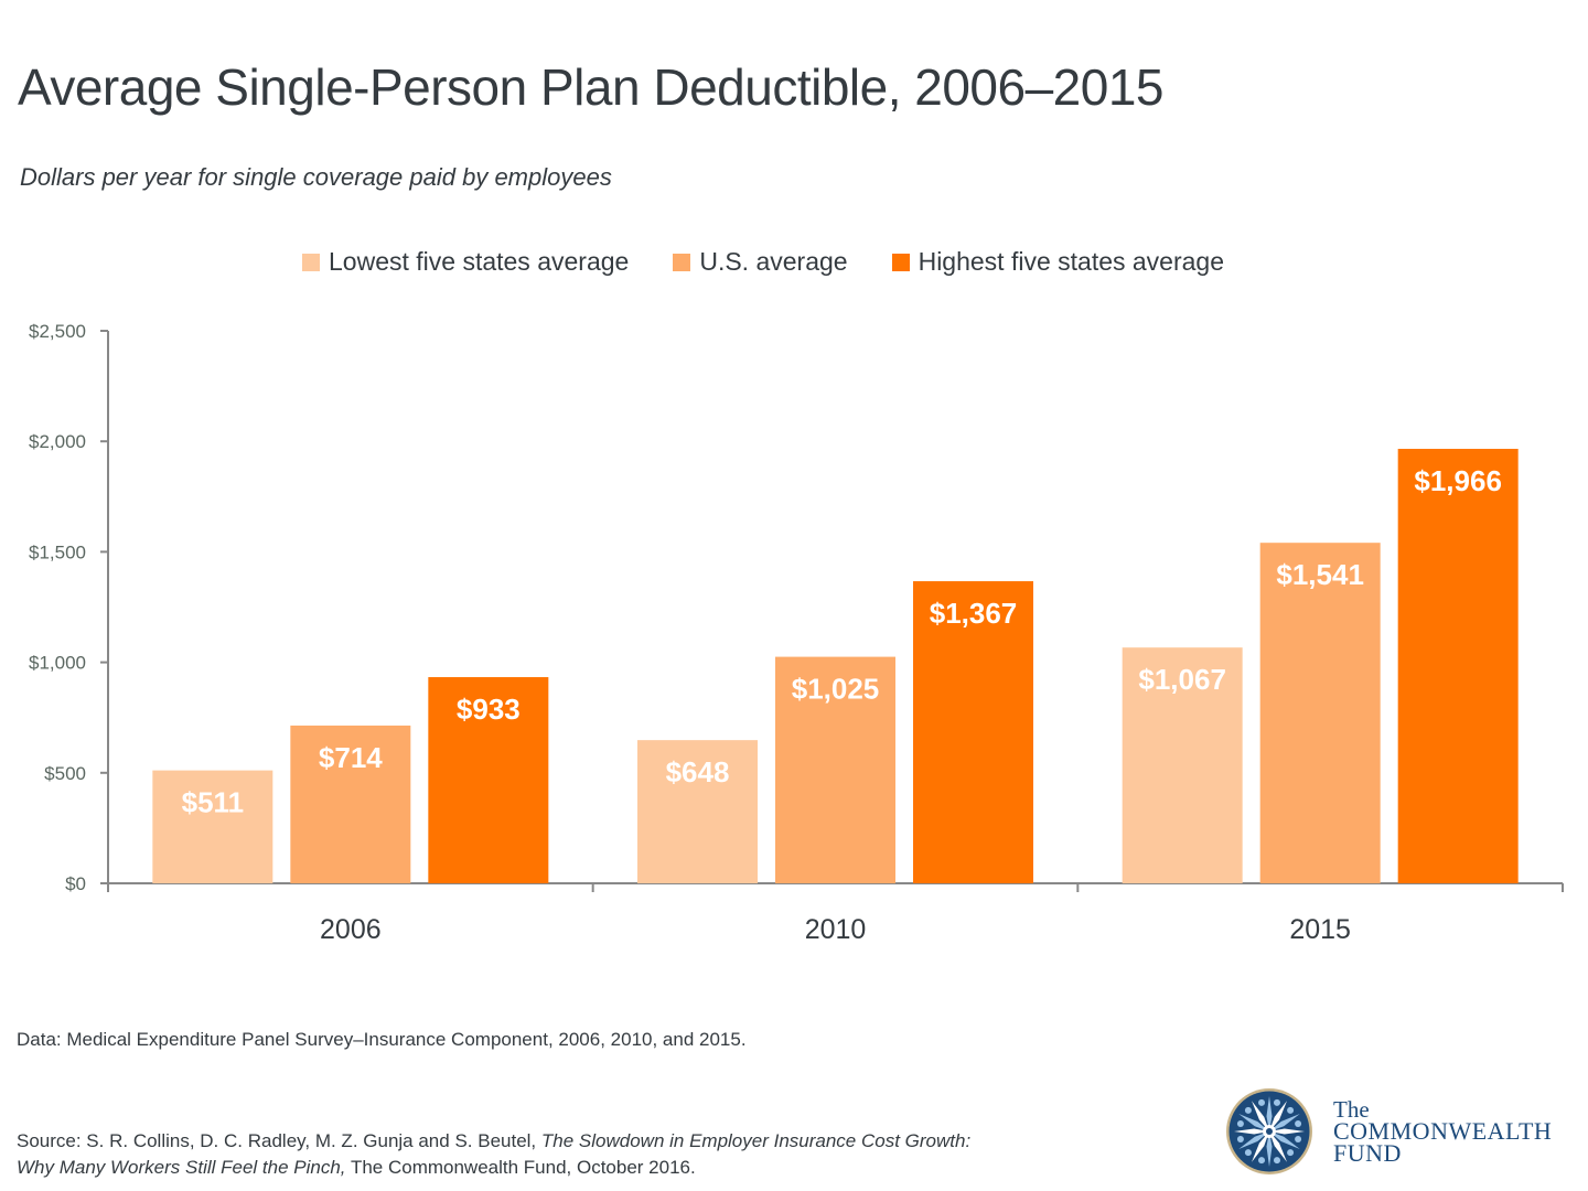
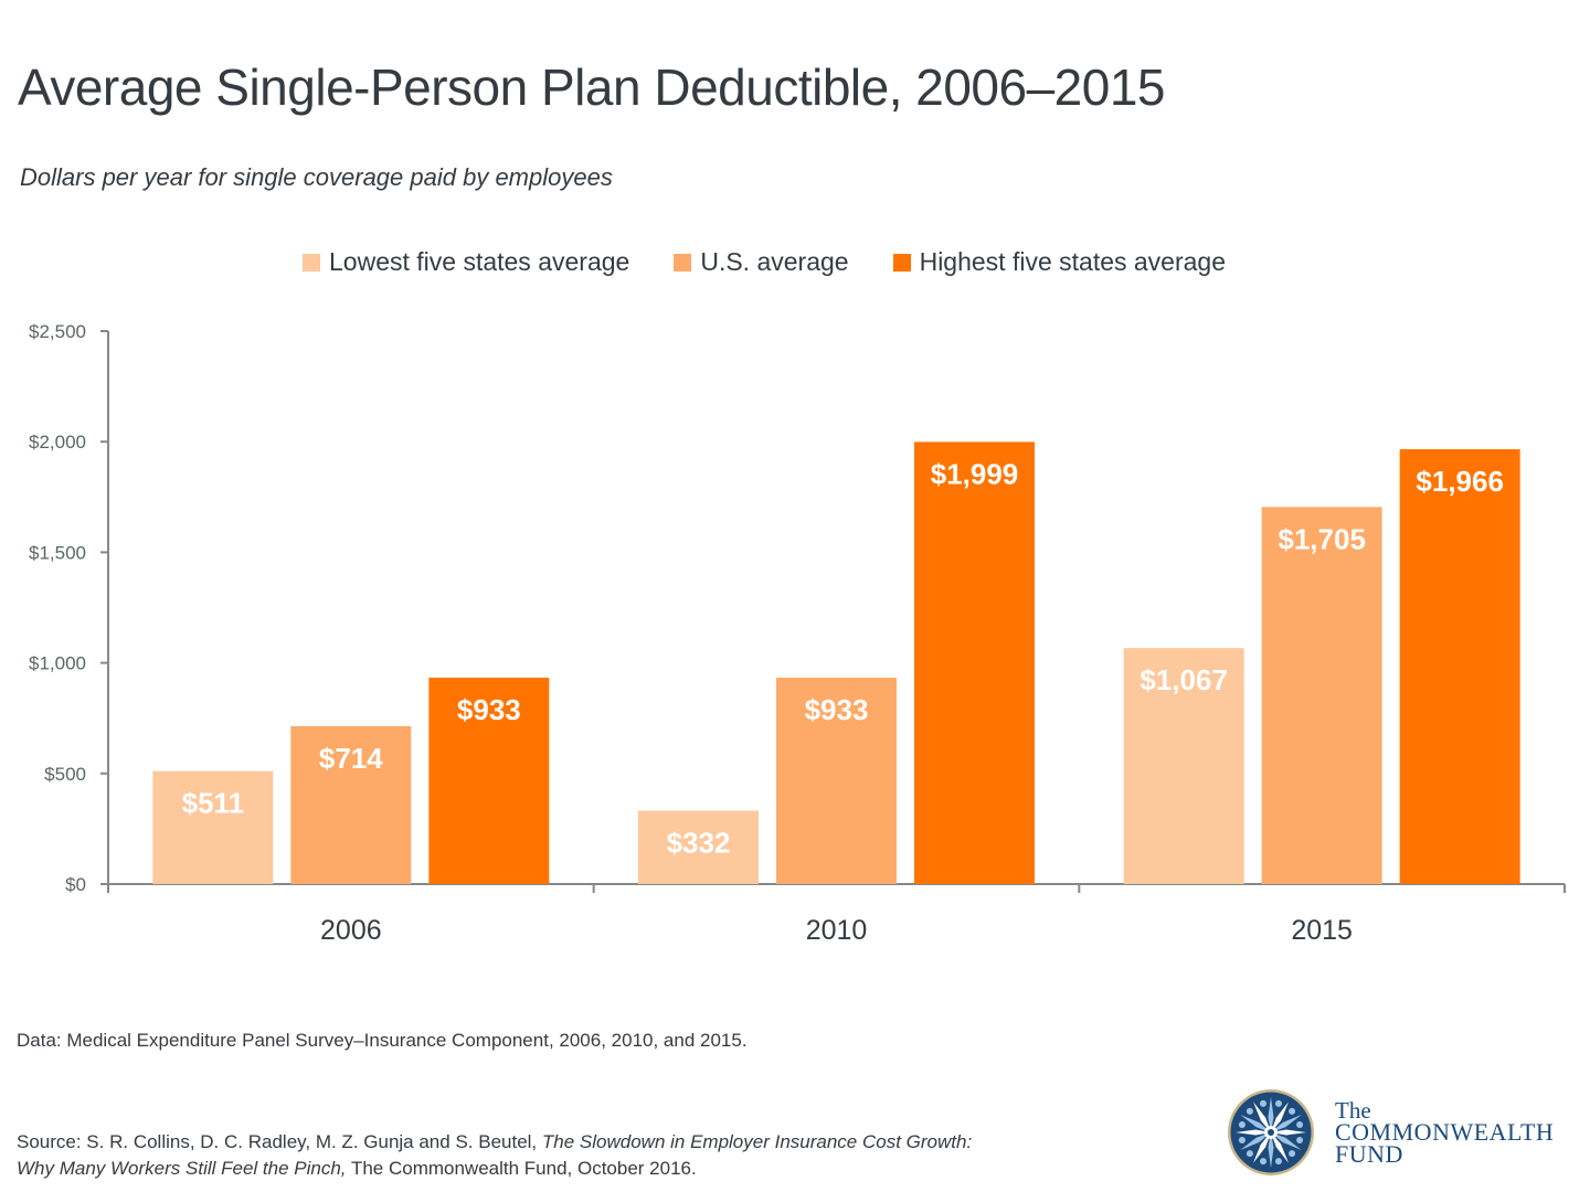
Lowest five states average/2010: $648 -> $332
U.S. average/2010: $1,025 -> $933
Highest five states average/2010: $1,367 -> $1,999
U.S. average/2015: $1,541 -> $1,705
